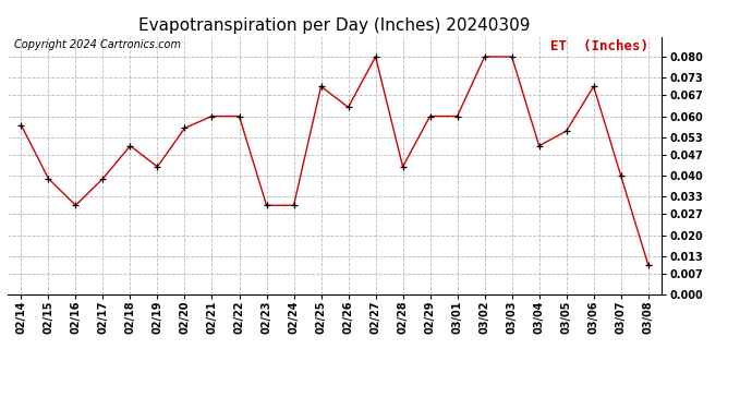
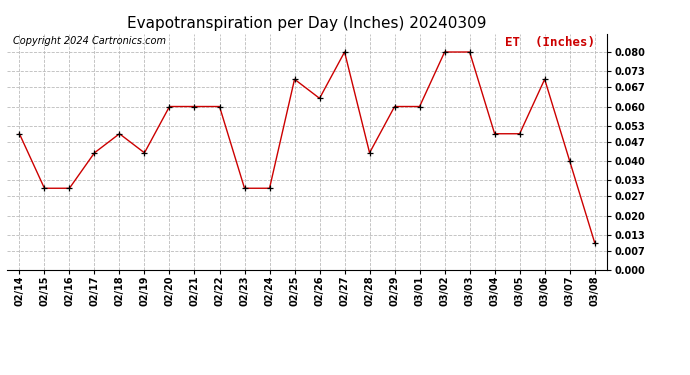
02/14: 0.057 -> 0.050
02/15: 0.039 -> 0.030
02/17: 0.039 -> 0.043
02/20: 0.056 -> 0.060
03/05: 0.055 -> 0.050
